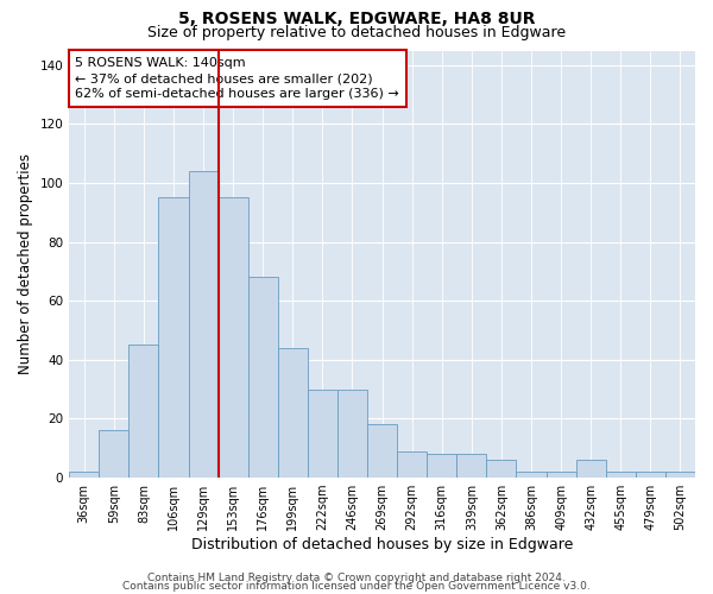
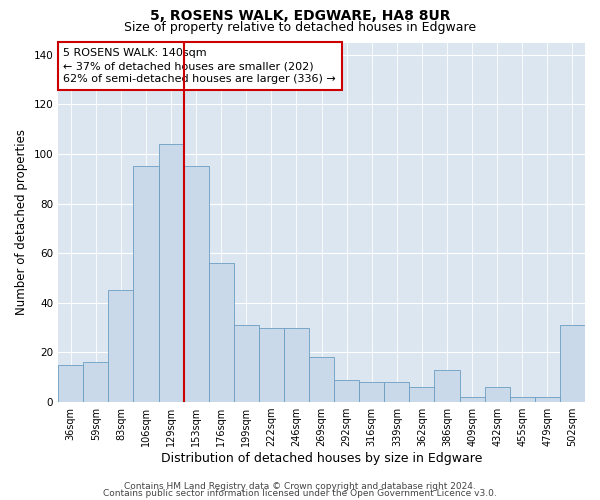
36sqm: 2 -> 15
176sqm: 68 -> 56
199sqm: 44 -> 31
386sqm: 2 -> 13
502sqm: 2 -> 31
